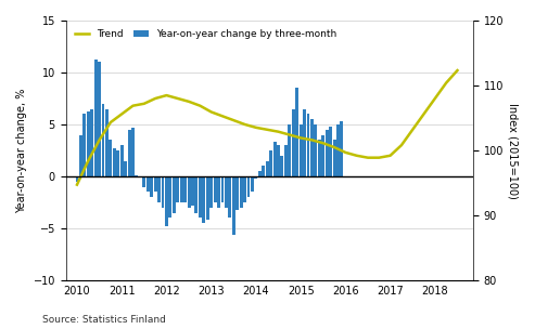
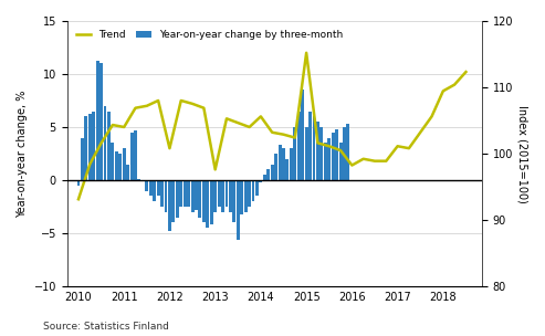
Trend/2010: -0.8 -> -1.8
Trend/2011: 6.0 -> 5.0
Trend/2012: 7.8 -> 3.0
Trend/2013: 6.2 -> 1.0
Trend/2014: 4.7 -> 6.0
Trend/2015: 3.7 -> 12.0
Trend/2016: 2.3 -> 1.4
Trend/2017: 2.0 -> 3.2
Trend/2018: 7.5 -> 8.4
